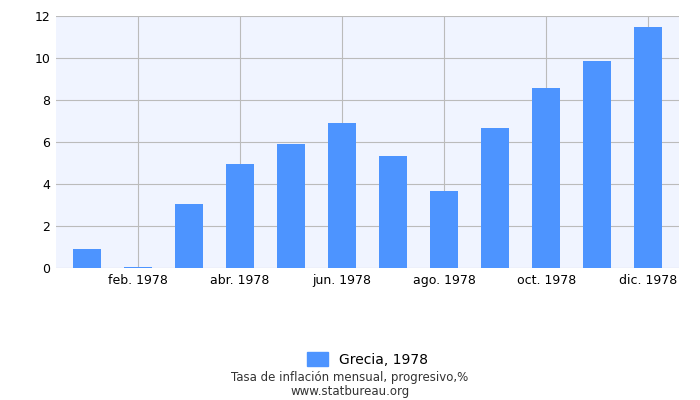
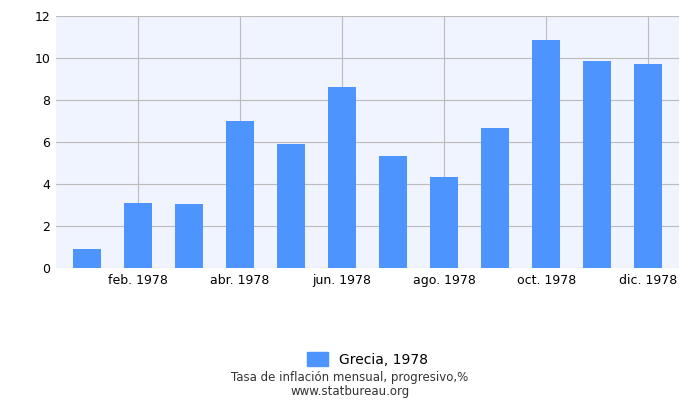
feb. 1978: 0.07 -> 3.10
abr. 1978: 4.95 -> 7.00
jun. 1978: 6.90 -> 8.60
ago. 1978: 3.65 -> 4.35
oct. 1978: 8.55 -> 10.85
dic. 1978: 11.50 -> 9.70
